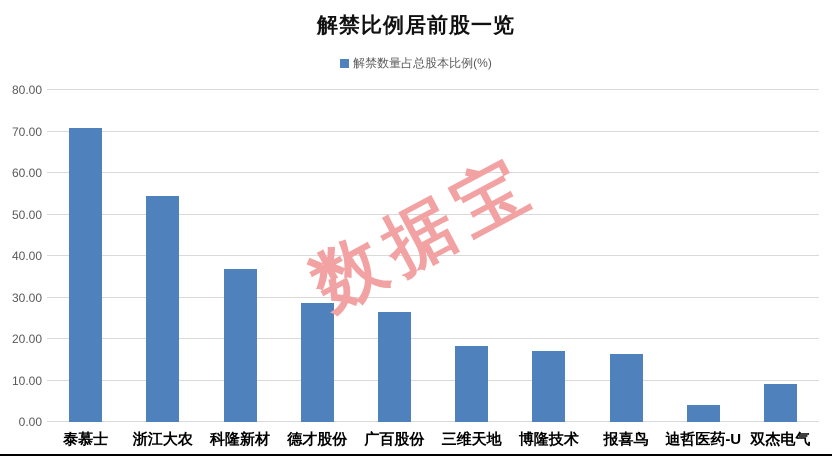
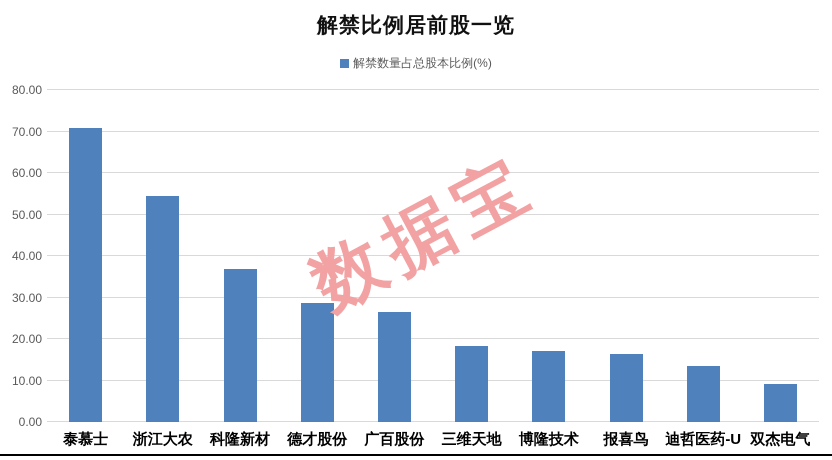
迪哲医药-U: 4 -> 14
